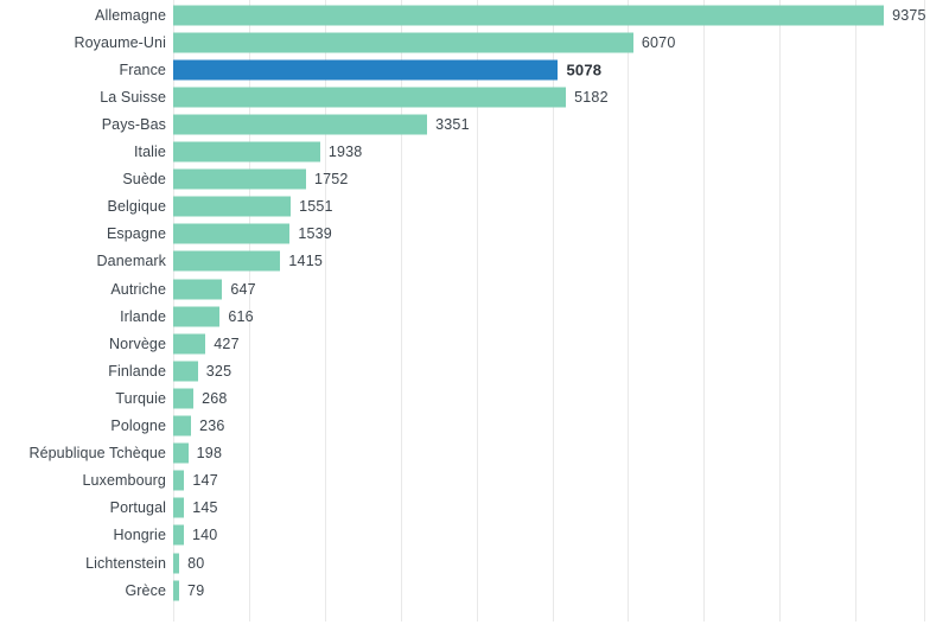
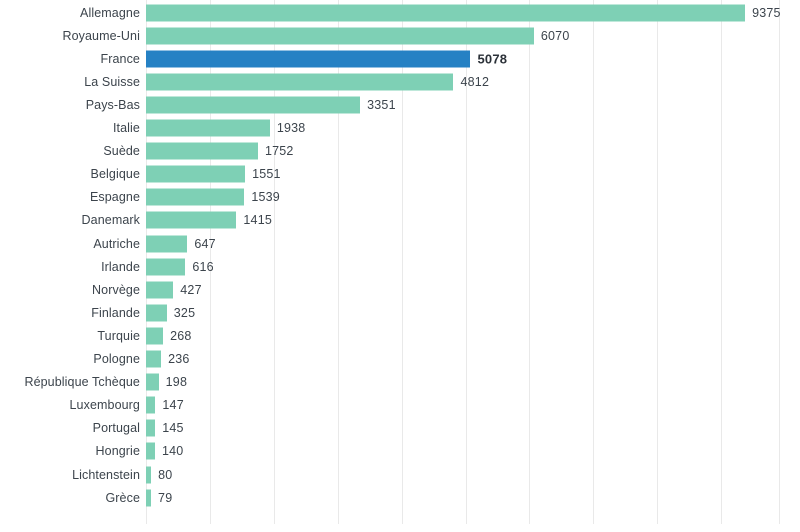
La Suisse: 5182 -> 4812
